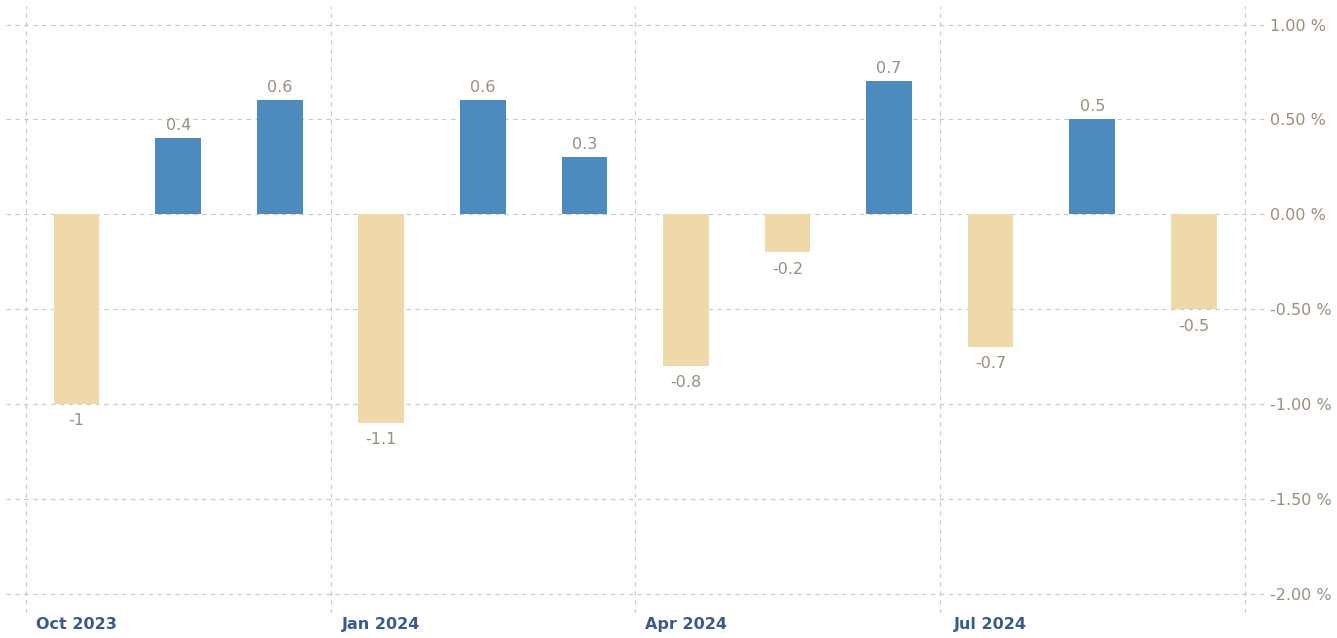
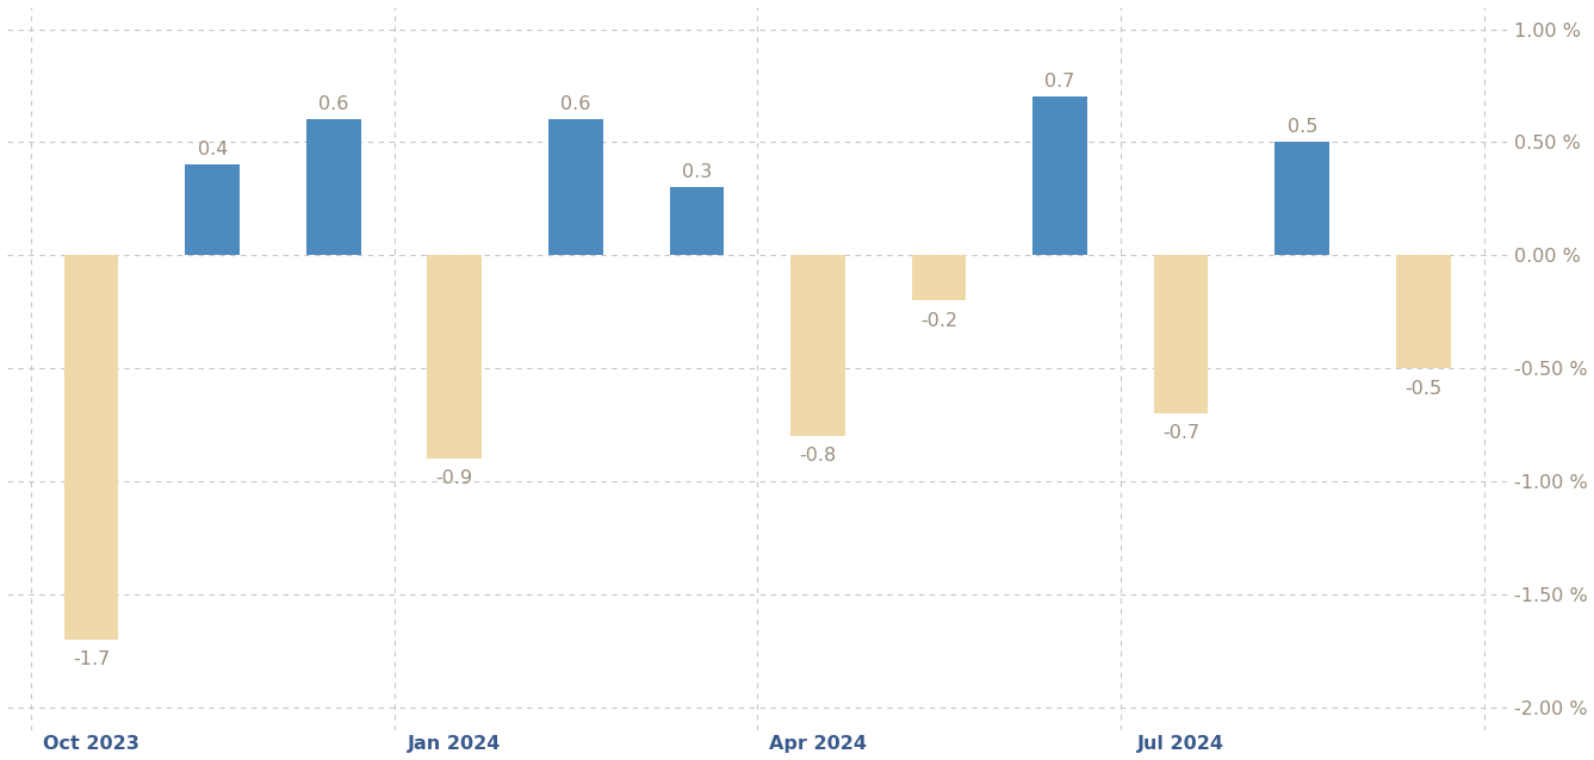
Oct 2023: -1 -> -1.7
Jan 2024: -1.1 -> -0.9
